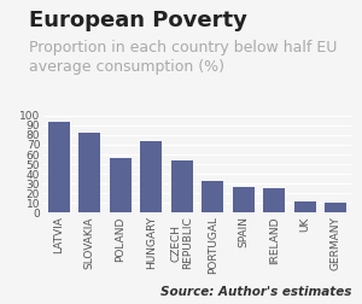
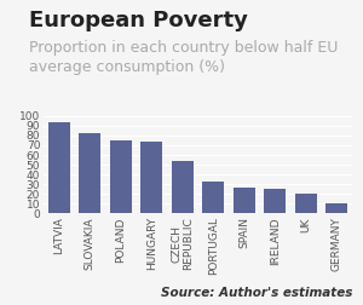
POLAND: 56 -> 75
UK: 12 -> 20
